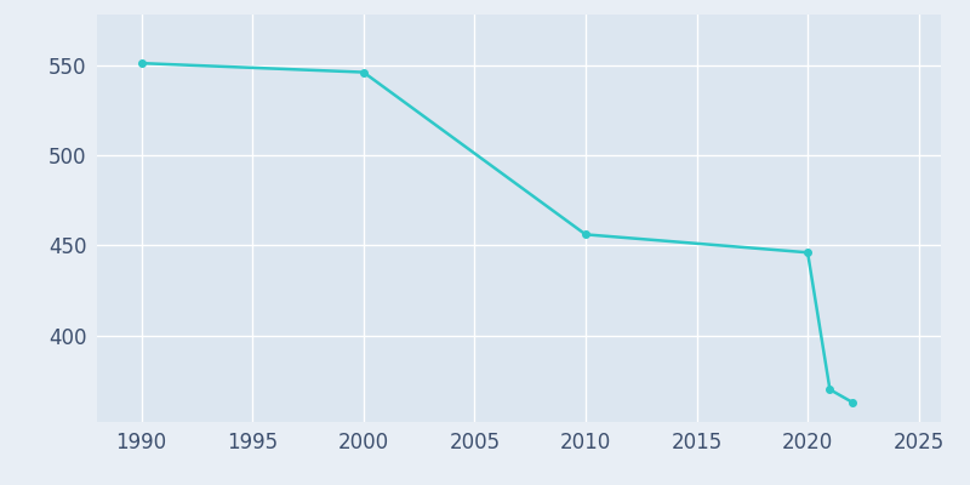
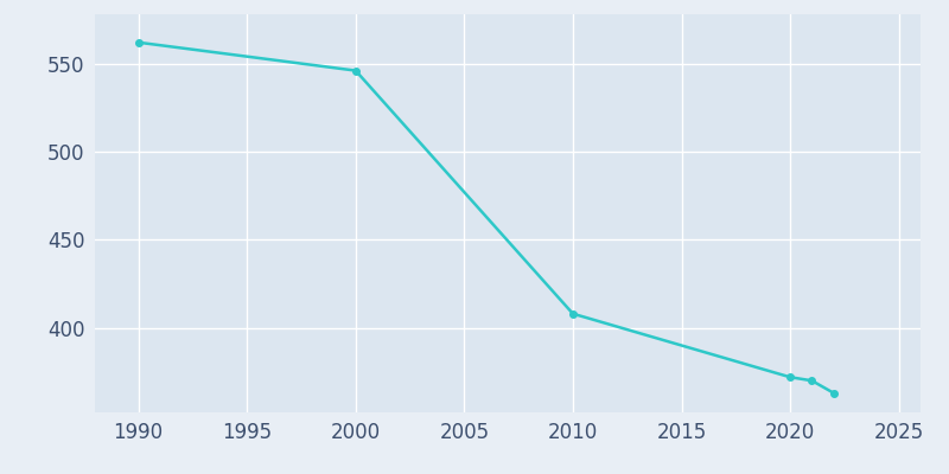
1990: 551 -> 562
2010: 456 -> 408
2020: 446 -> 372
